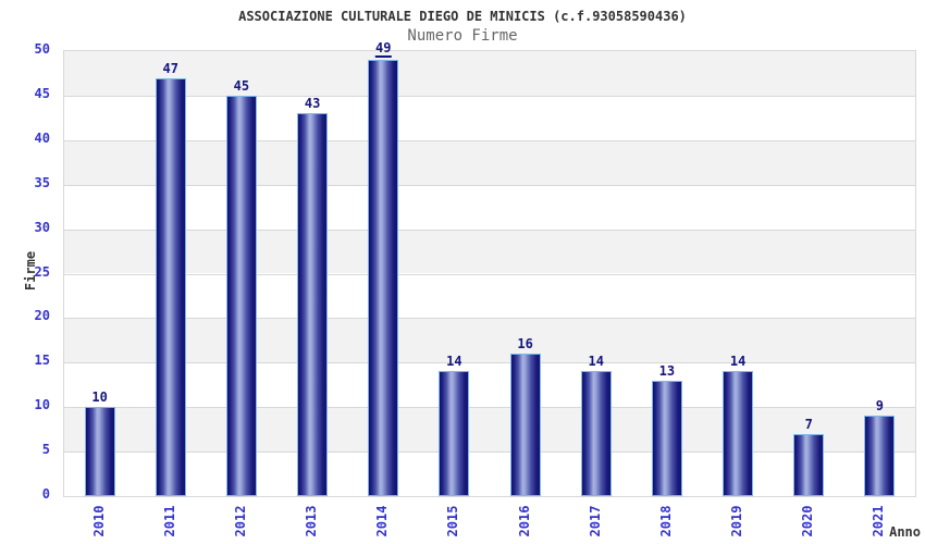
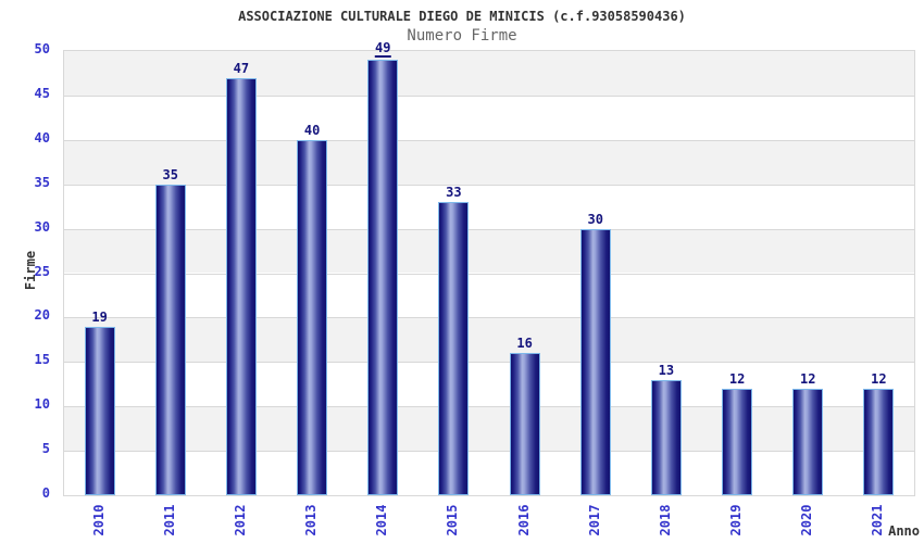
2010: 10 -> 19
2011: 47 -> 35
2012: 45 -> 47
2013: 43 -> 40
2015: 14 -> 33
2017: 14 -> 30
2019: 14 -> 12
2020: 7 -> 12
2021: 9 -> 12
